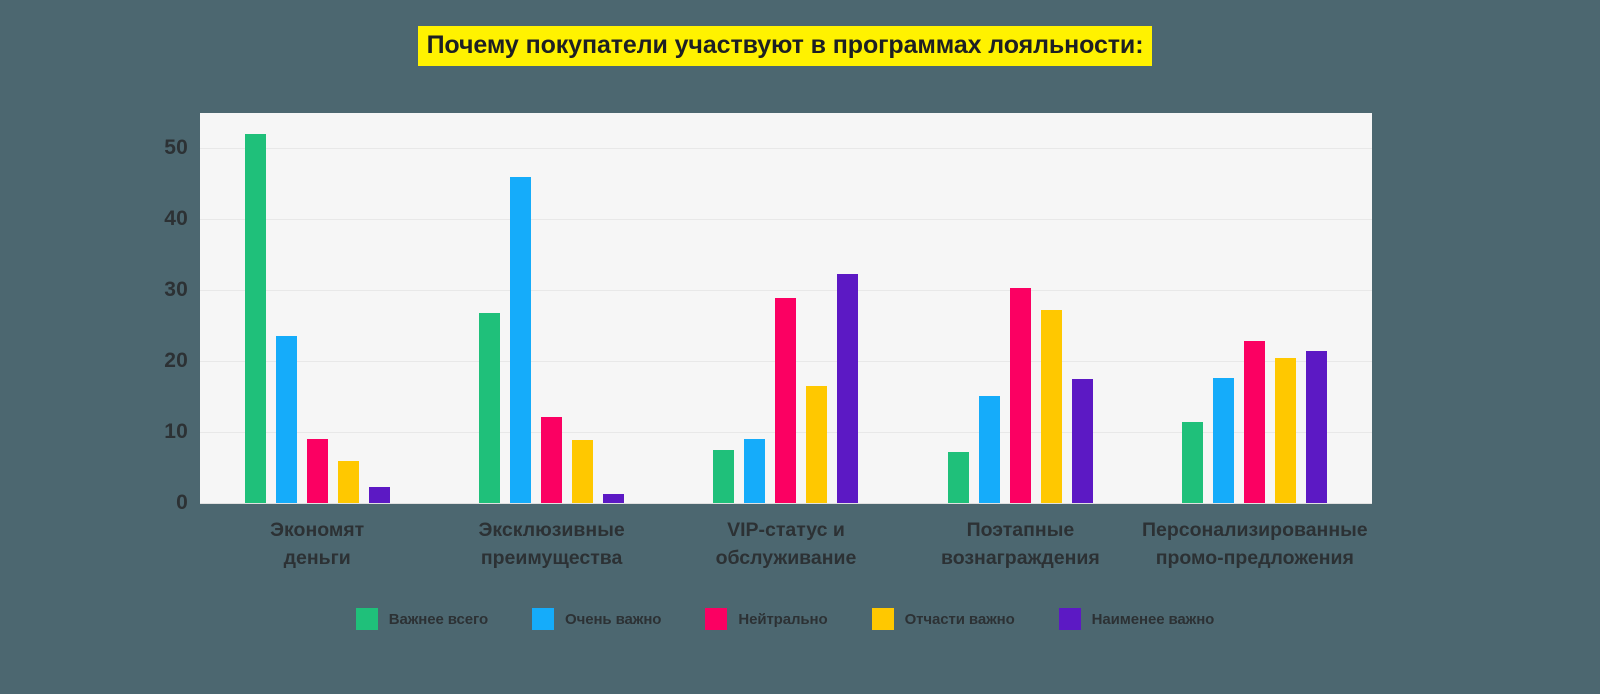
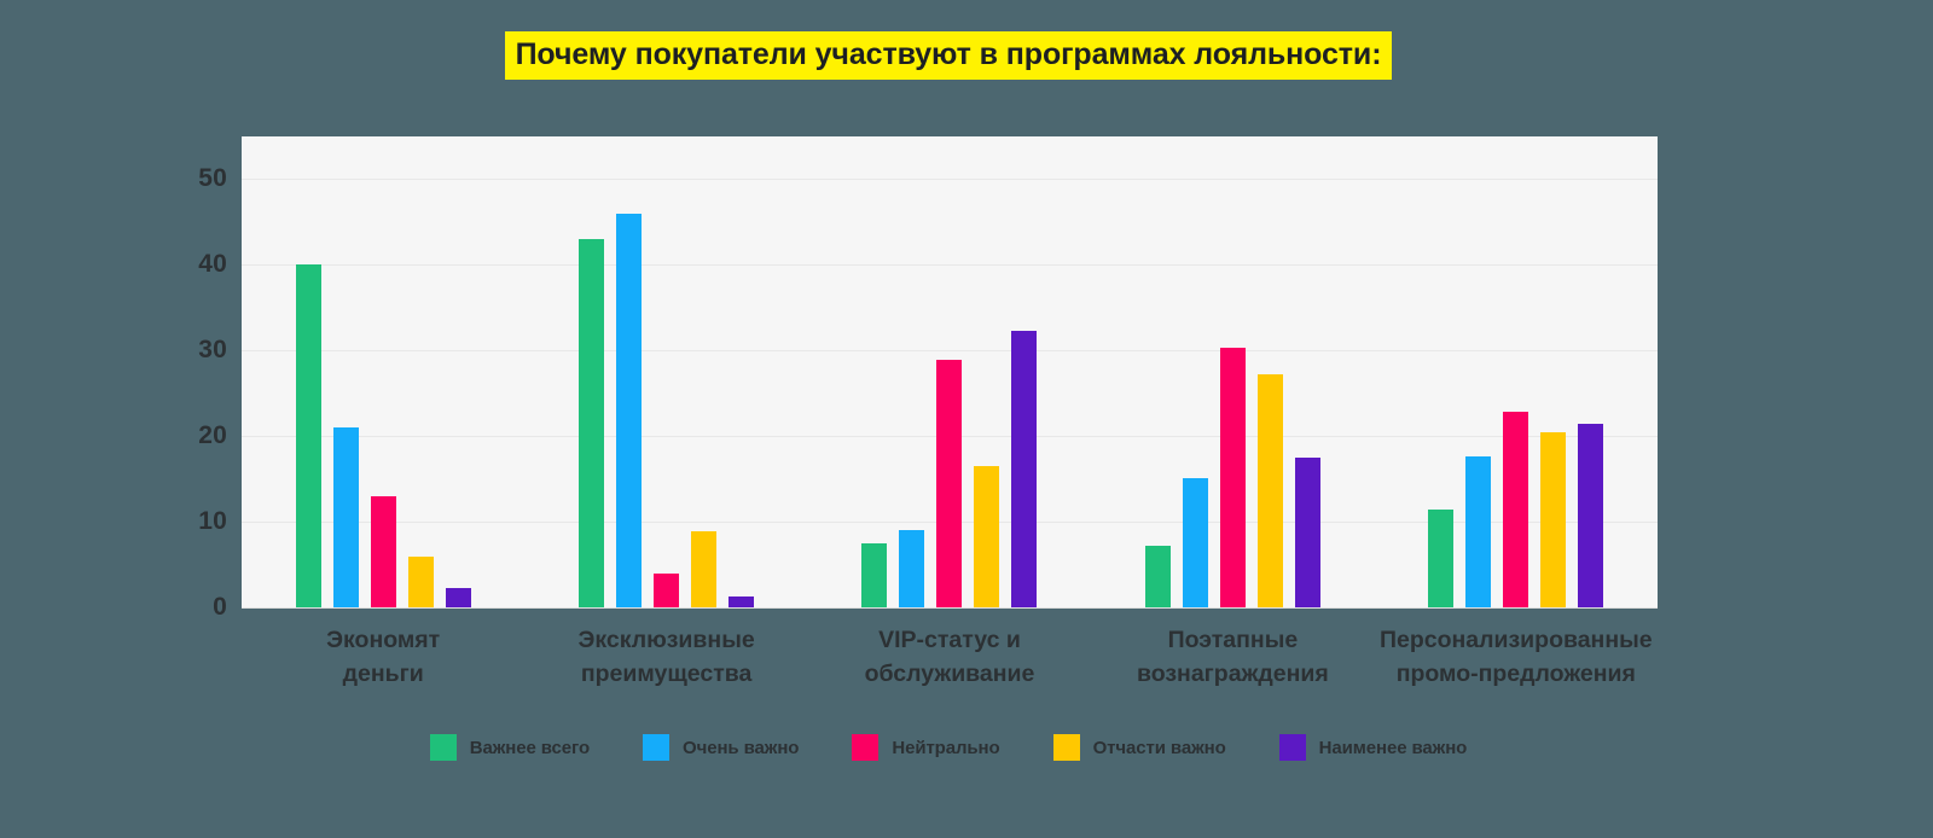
Важнее всего/Экономят деньги: 52 -> 40
Очень важно/Экономят деньги: 24 -> 21
Нейтрально/Экономят деньги: 9 -> 13
Важнее всего/Эксклюзивные преимущества: 27 -> 43
Нейтрально/Эксклюзивные преимущества: 12 -> 4
